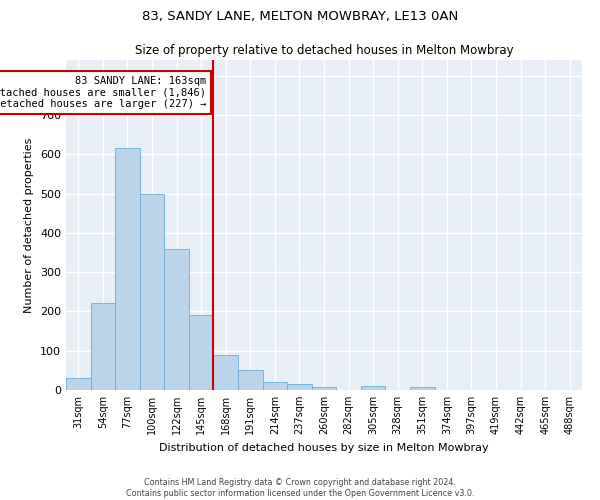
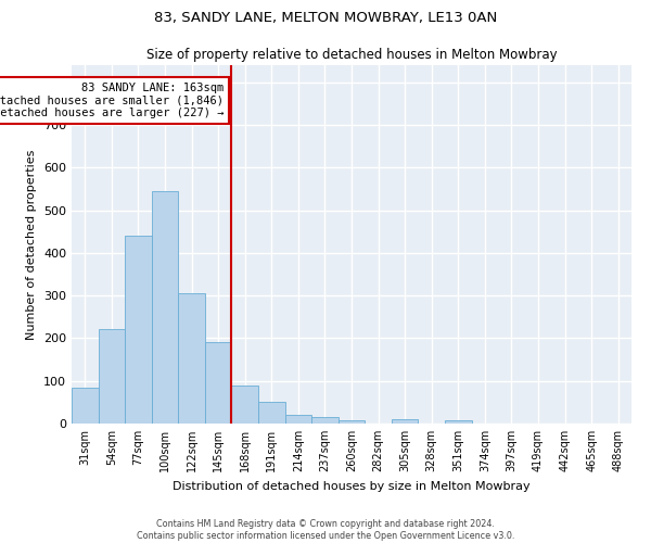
31sqm: 30 -> 85
77sqm: 615 -> 440
100sqm: 500 -> 545
122sqm: 358 -> 305
